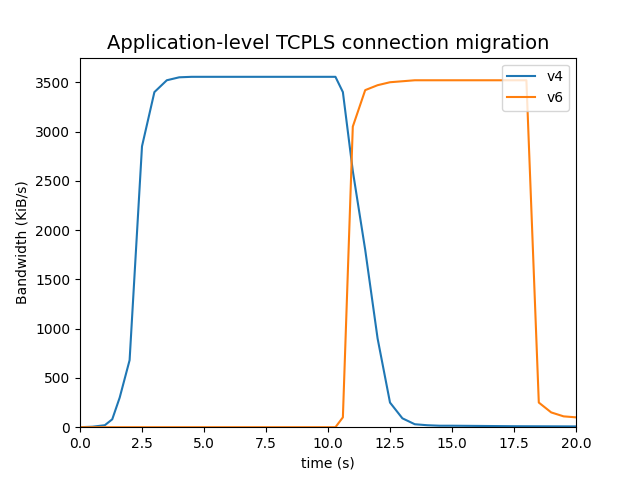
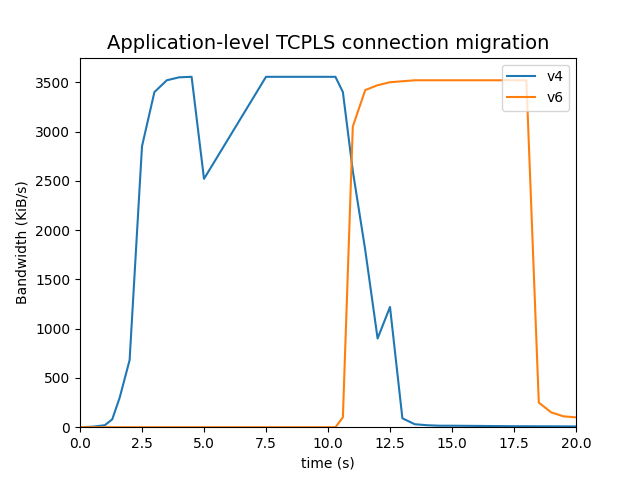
v4/5.0: 3560 -> 2520
v4/12.5: 250 -> 1220
